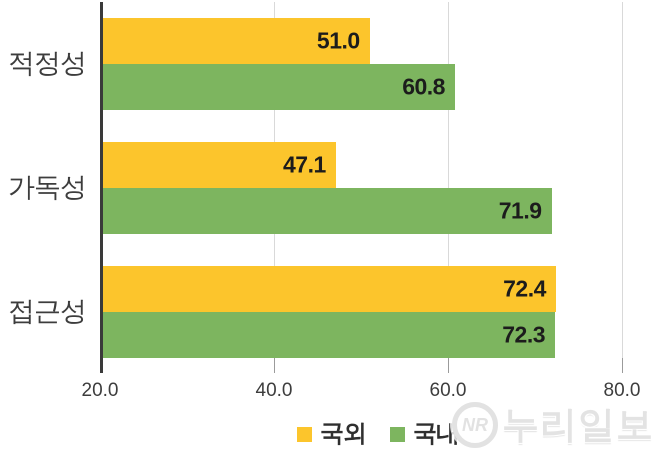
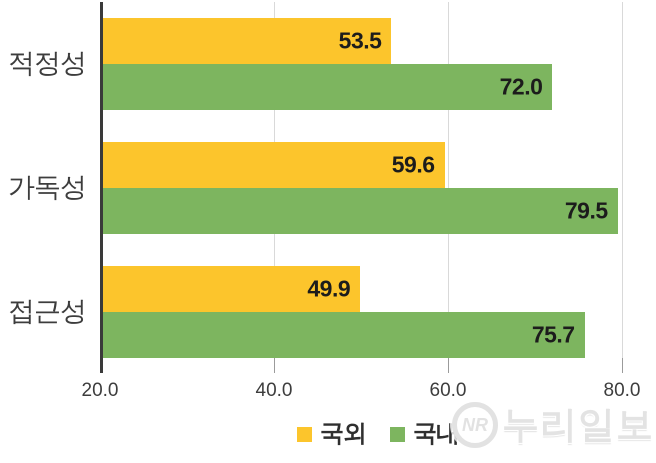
국외/적정성: 51.0 -> 53.5
국내/적정성: 60.8 -> 72.0
국외/가독성: 47.1 -> 59.6
국내/가독성: 71.9 -> 79.5
국외/접근성: 72.4 -> 49.9
국내/접근성: 72.3 -> 75.7
